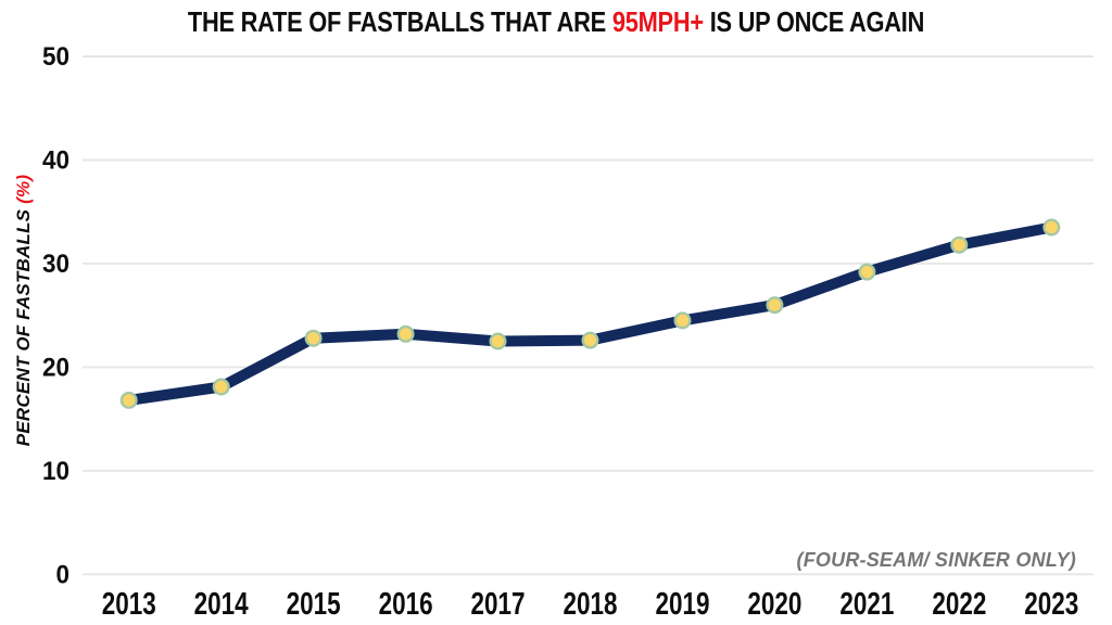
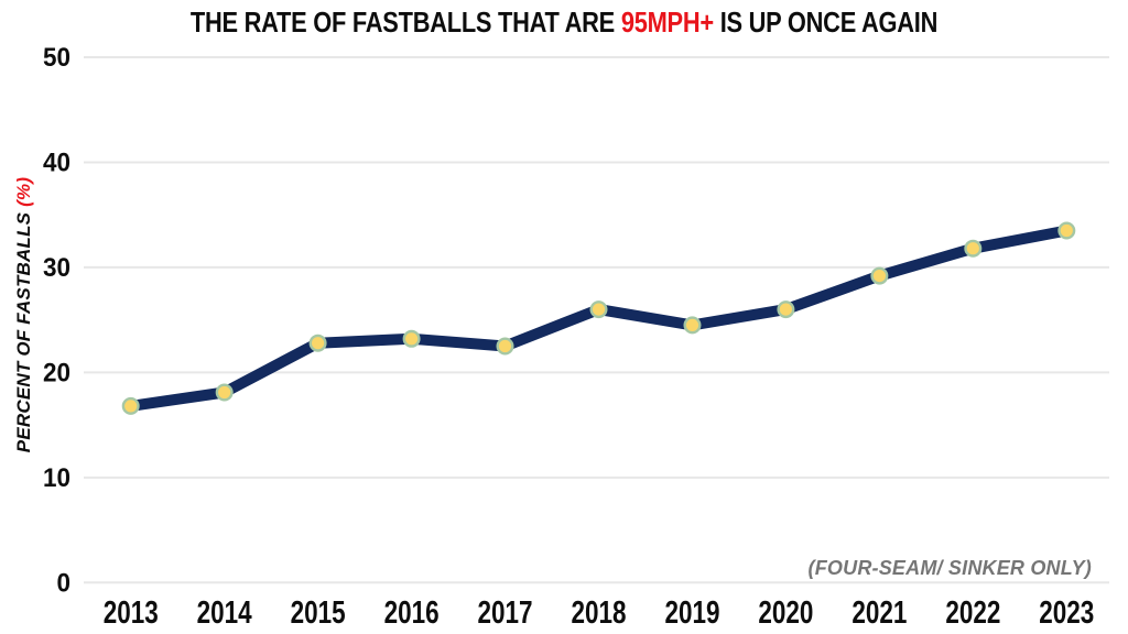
2018: 23 -> 26
